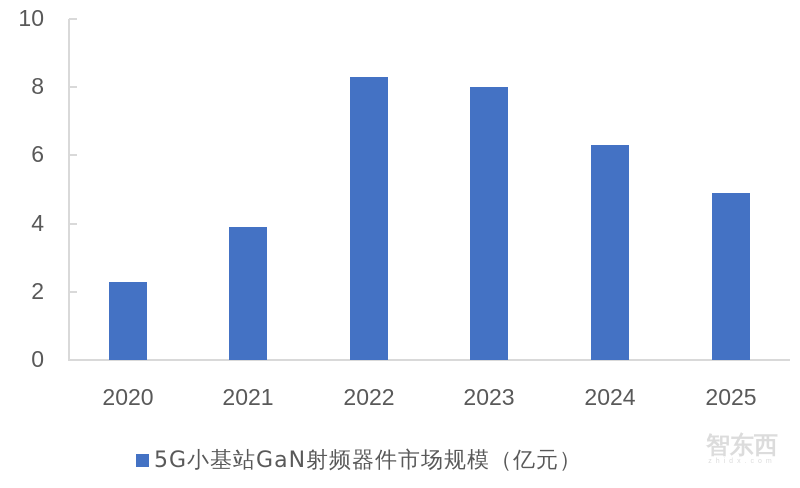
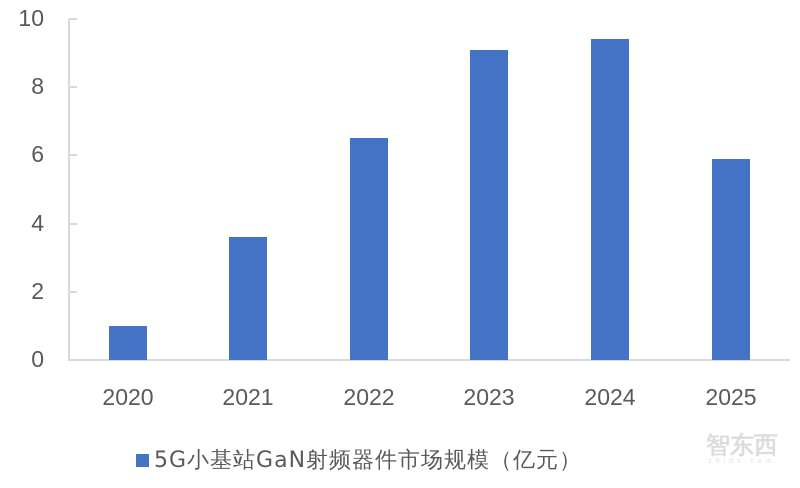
2020: 2.3 -> 1.0
2021: 3.9 -> 3.6
2022: 8.3 -> 6.5
2023: 8.0 -> 9.1
2024: 6.3 -> 9.4
2025: 4.9 -> 5.9
